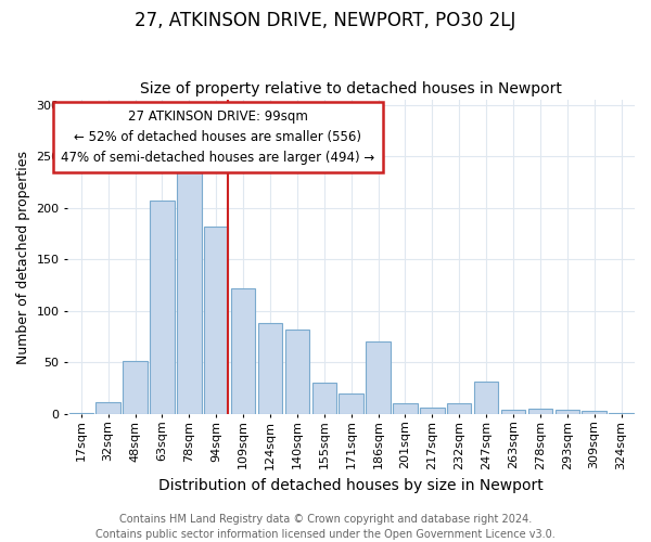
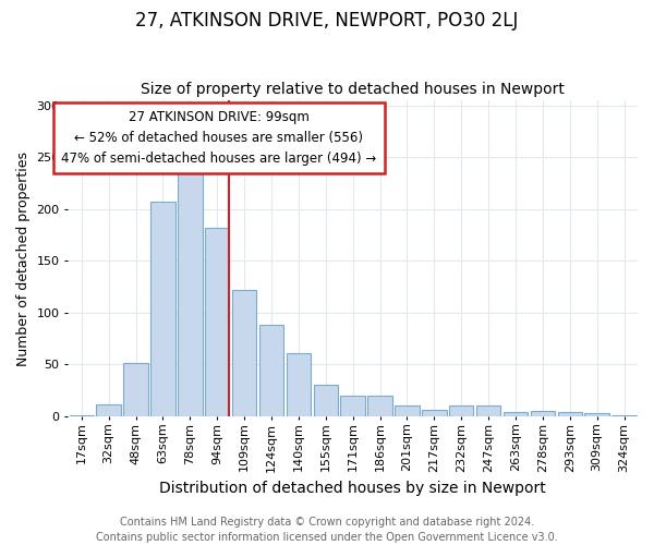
140sqm: 82 -> 61
186sqm: 70 -> 20
247sqm: 32 -> 10
